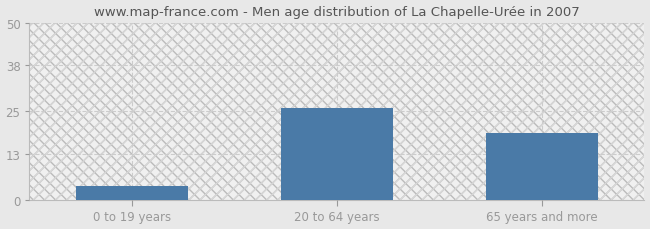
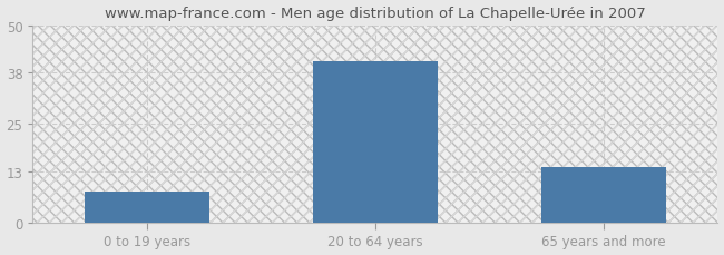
0 to 19 years: 4 -> 8
20 to 64 years: 26 -> 41
65 years and more: 19 -> 14
